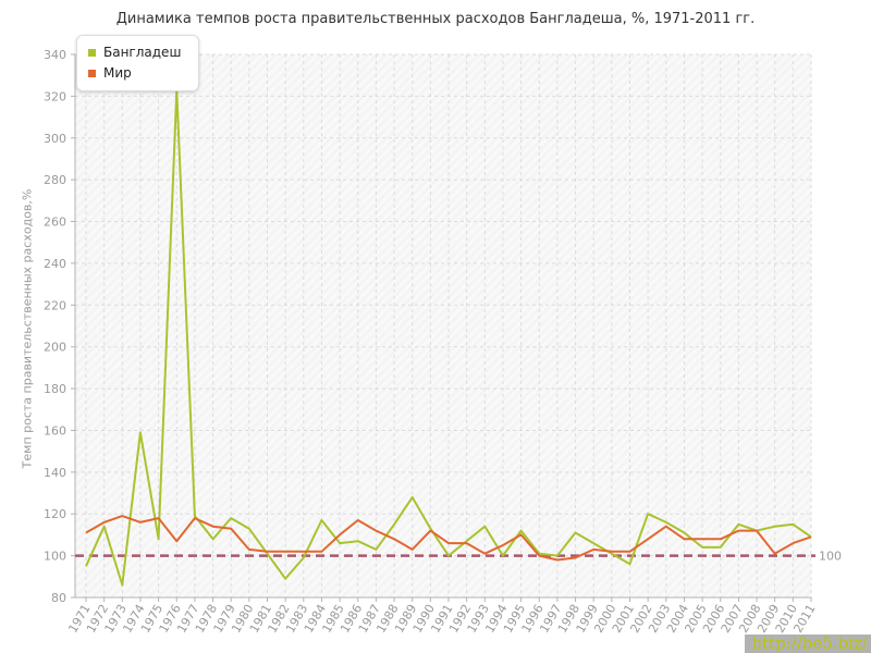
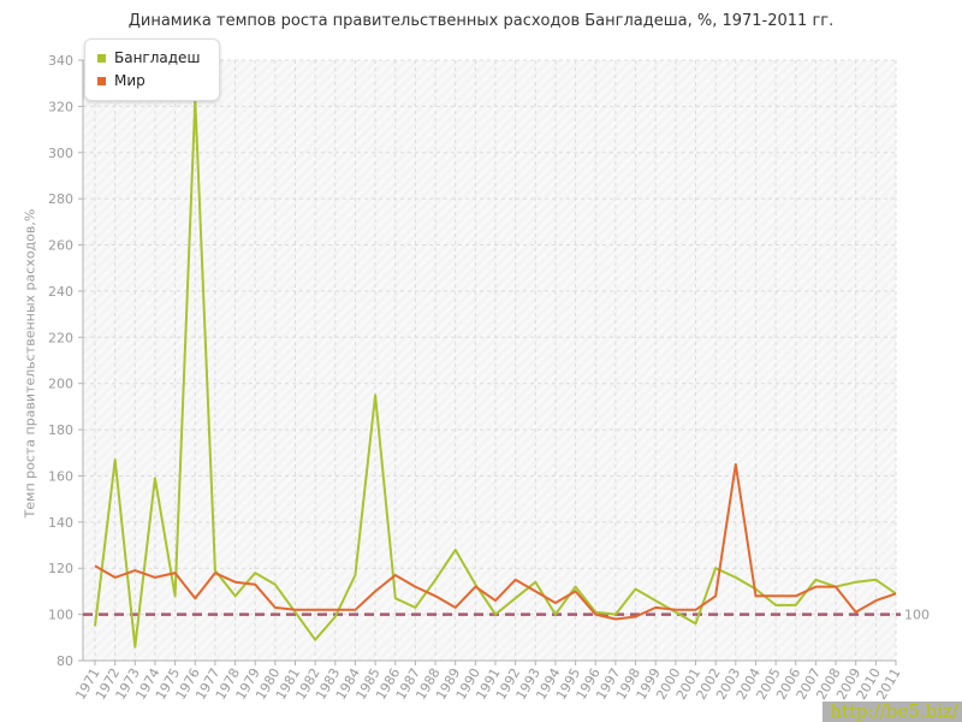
Мир/1971: 111 -> 121
Бангладеш/1972: 114 -> 167
Бангладеш/1985: 106 -> 195
Мир/1992: 106 -> 115
Мир/1993: 101 -> 110
Мир/2003: 114 -> 165
